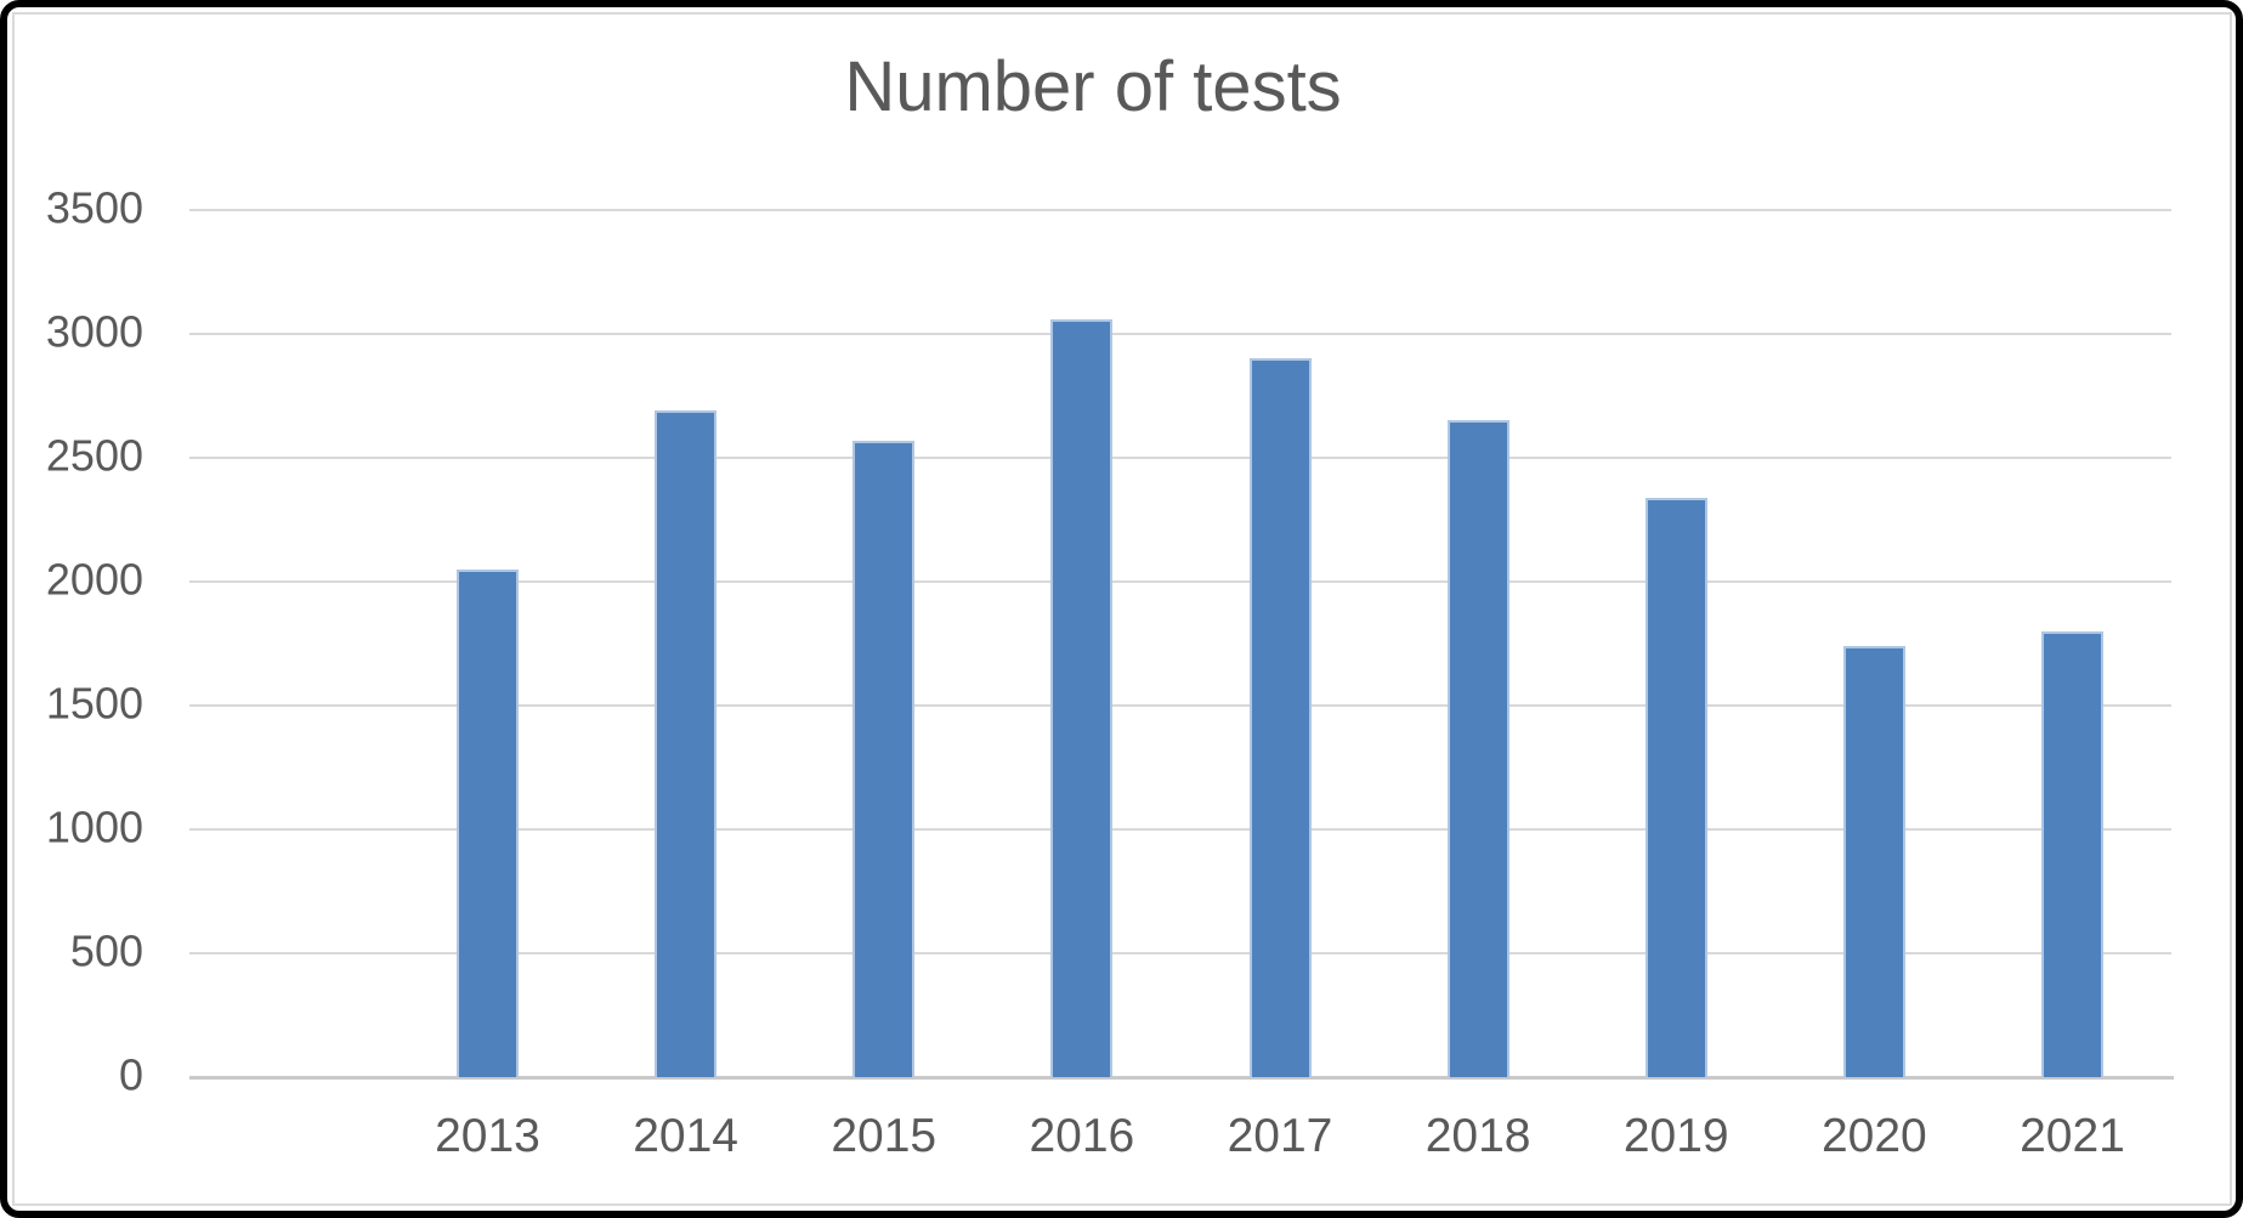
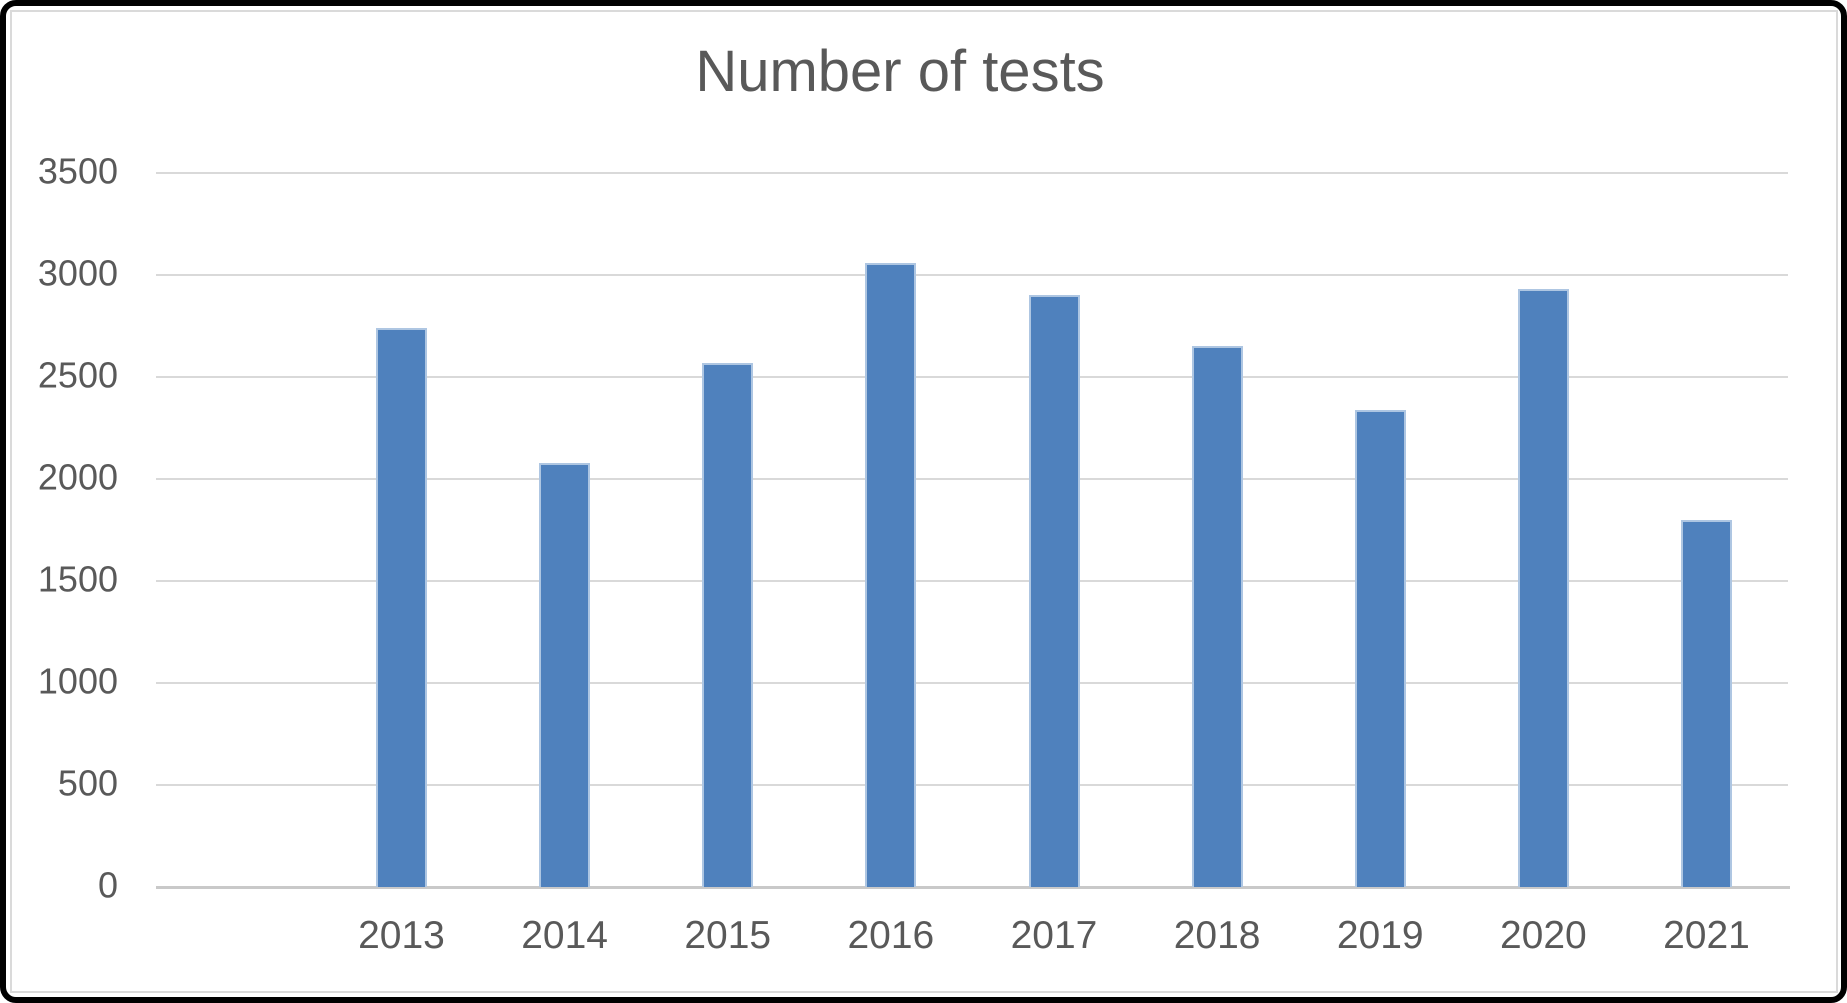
2013: 2050 -> 2740
2014: 2690 -> 2080
2020: 1740 -> 2930
